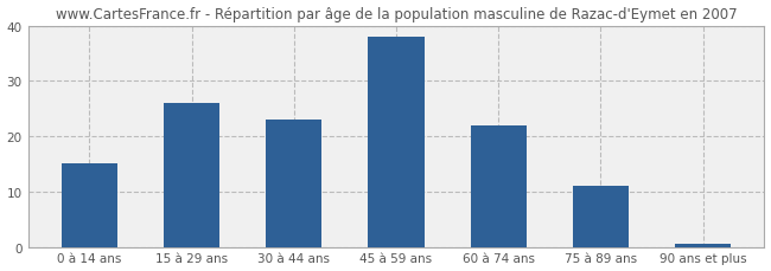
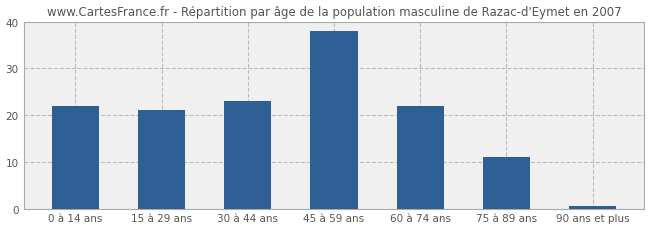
0 à 14 ans: 15.0 -> 22.0
15 à 29 ans: 26.0 -> 21.0
